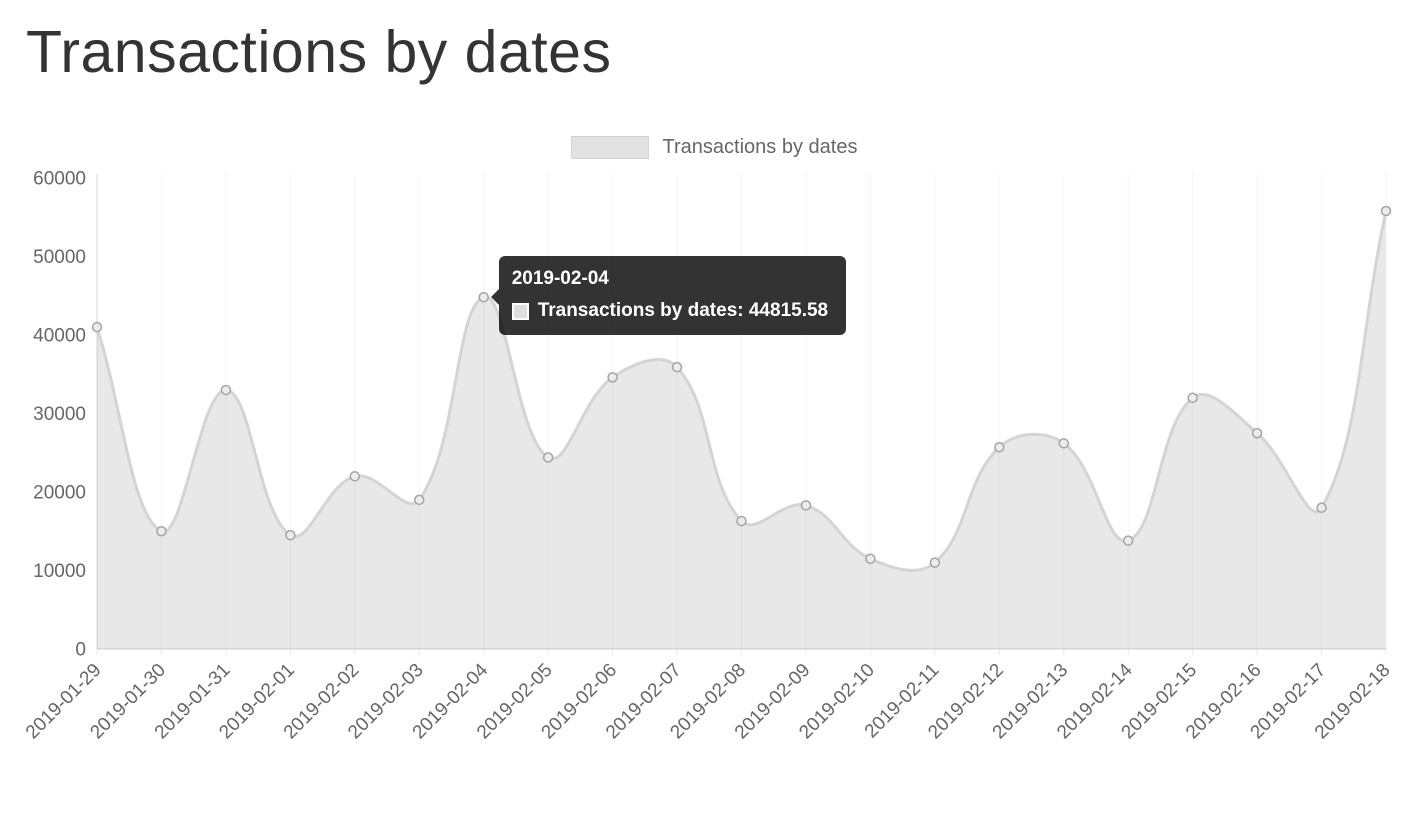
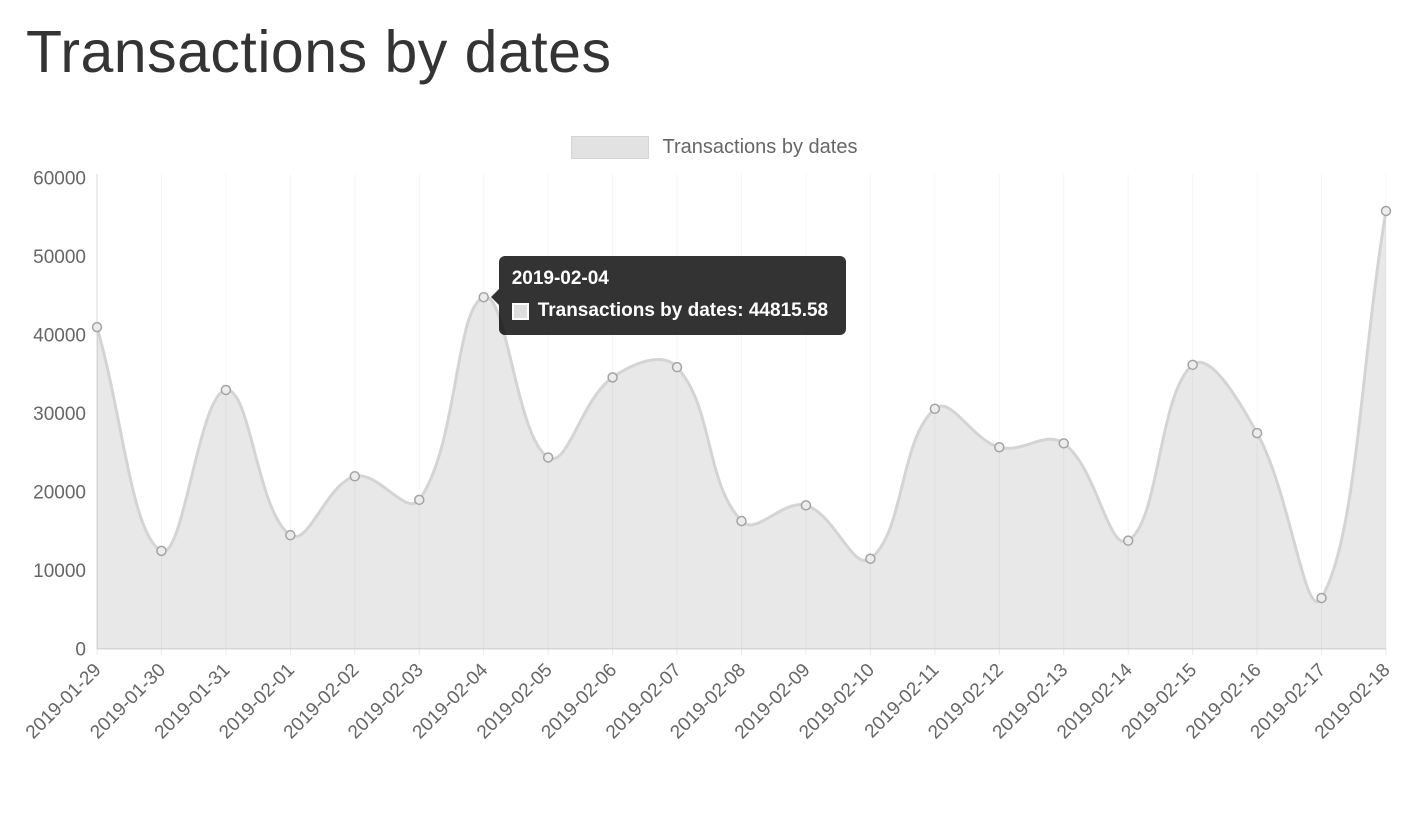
2019-01-30: 15000 -> 12000
2019-02-11: 11000 -> 31000
2019-02-15: 32000 -> 36000
2019-02-17: 18000 -> 6000
